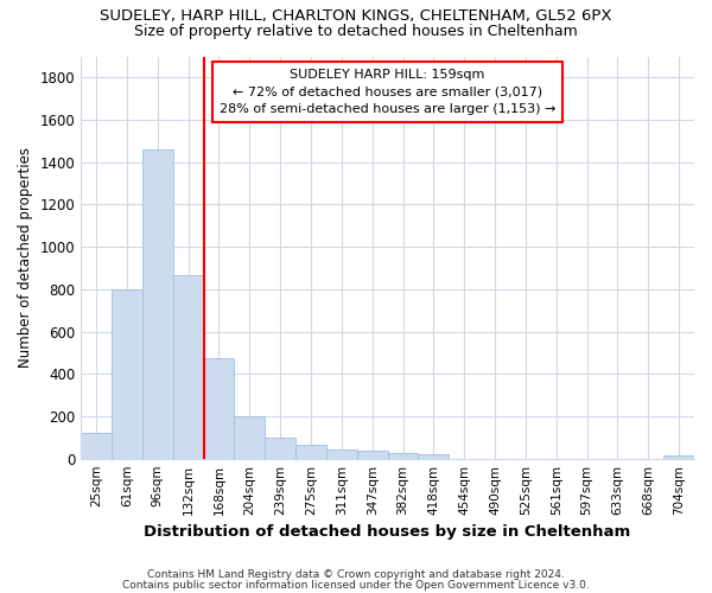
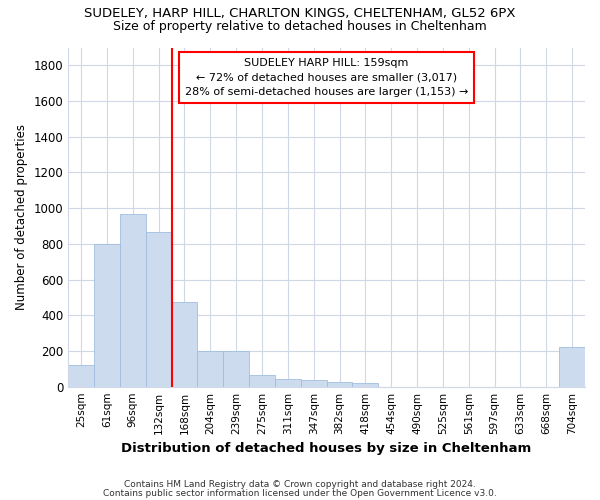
96sqm: 1460 -> 970
239sqm: 100 -> 200
704sqm: 20 -> 220
